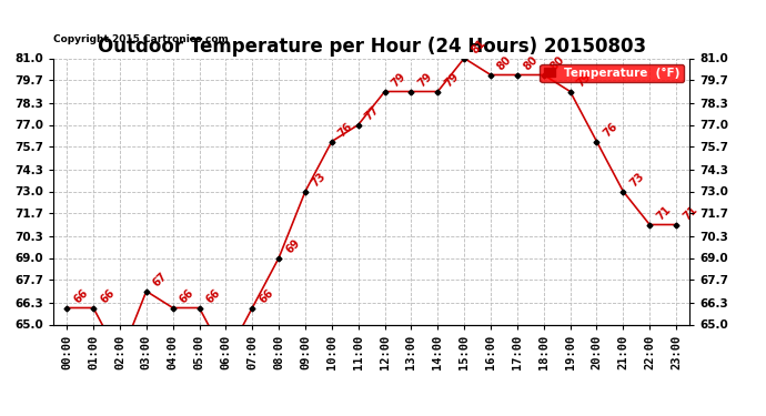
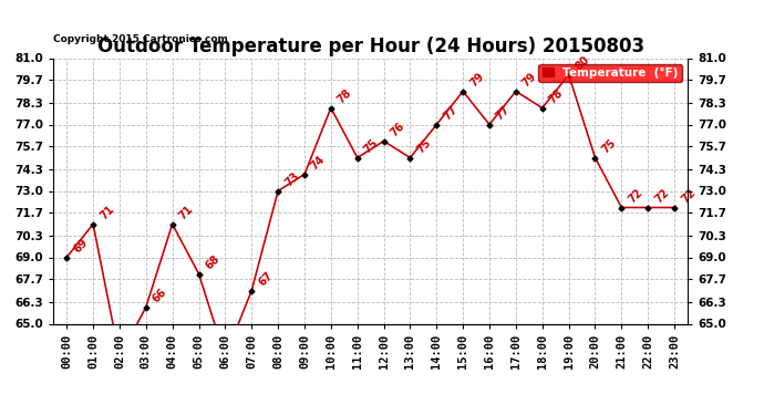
00:00: 66 -> 69
01:00: 66 -> 71
03:00: 67 -> 66
04:00: 66 -> 71
05:00: 66 -> 68
07:00: 66 -> 67
08:00: 69 -> 73
09:00: 73 -> 74
10:00: 76 -> 78
11:00: 77 -> 75
12:00: 79 -> 76
13:00: 79 -> 75
14:00: 79 -> 77
15:00: 81 -> 79
16:00: 80 -> 77
17:00: 80 -> 79
18:00: 80 -> 78
19:00: 79 -> 80
20:00: 76 -> 75
21:00: 73 -> 72
22:00: 71 -> 72
23:00: 71 -> 72
